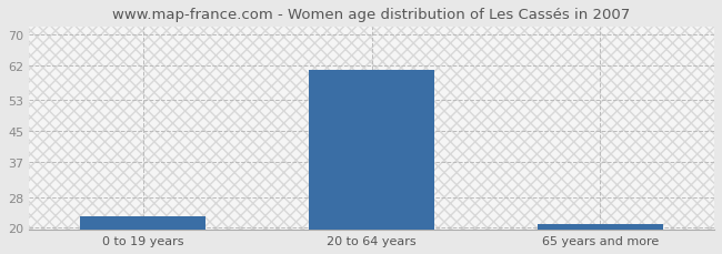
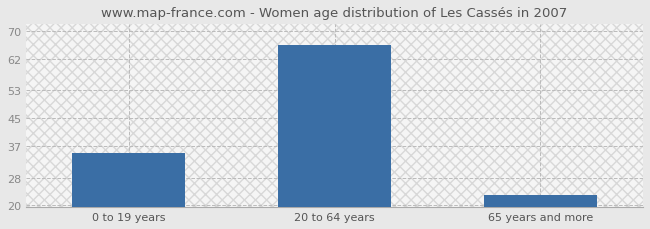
0 to 19 years: 23 -> 35
20 to 64 years: 61 -> 66
65 years and more: 21 -> 23
